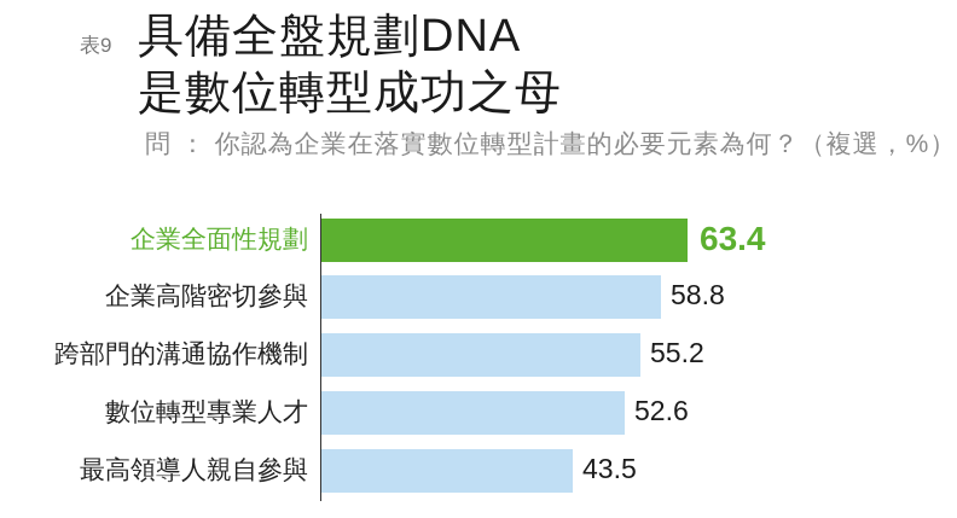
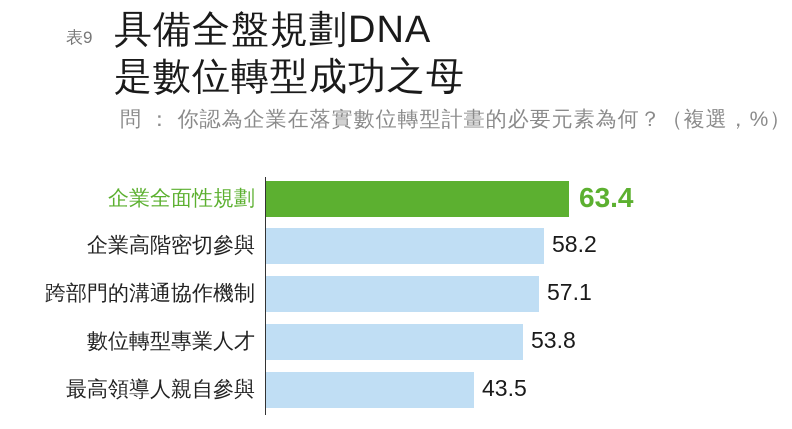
企業高階密切參與: 58.8 -> 58.2
跨部門的溝通協作機制: 55.2 -> 57.1
數位轉型專業人才: 52.6 -> 53.8
